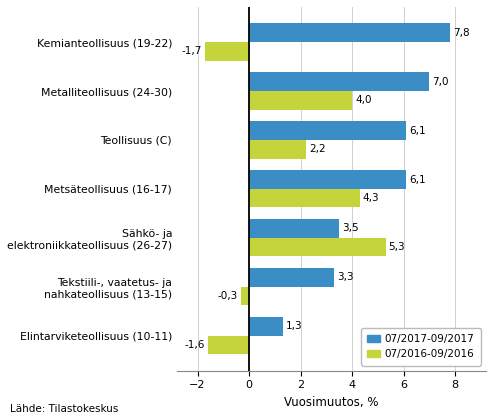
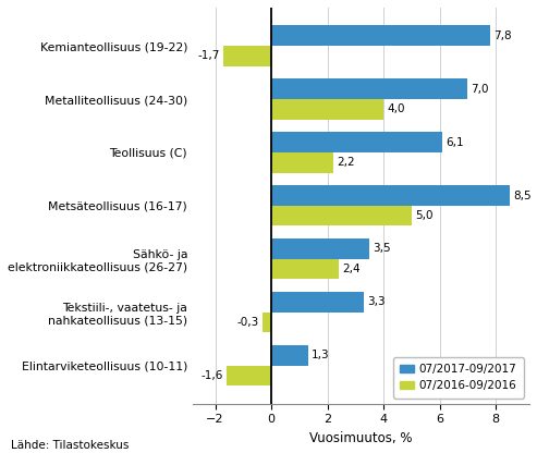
07/2017-09/2017/Metsäteollisuus (16-17): 6,1 -> 8,5
07/2016-09/2016/Metsäteollisuus (16-17): 4,3 -> 5,0
07/2016-09/2016/Sähkö- ja elektroniikkateollisuus (26-27): 5,3 -> 2,4
